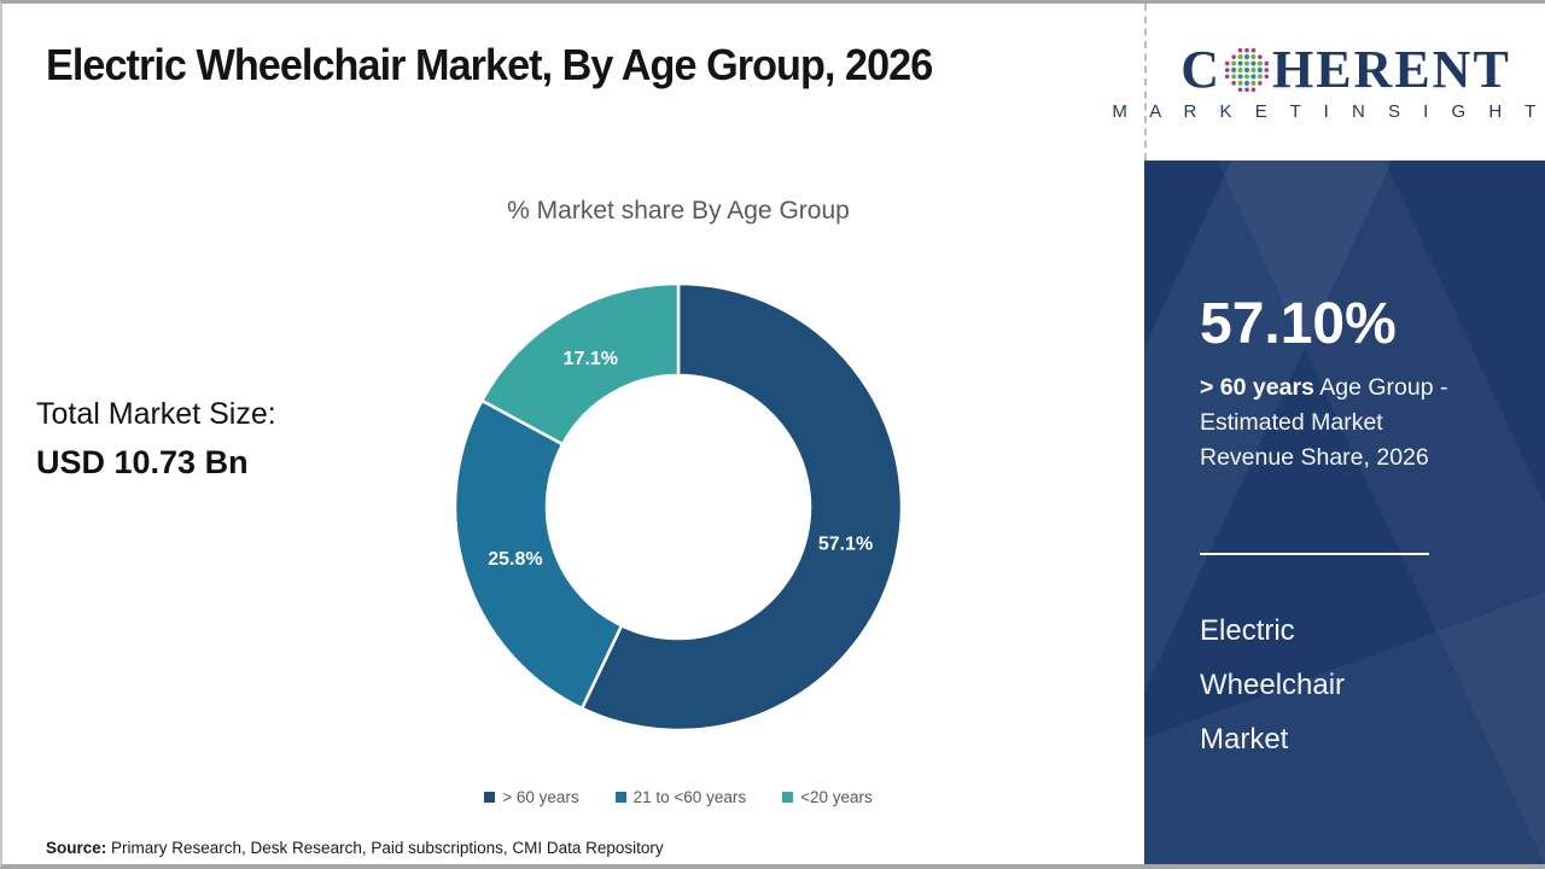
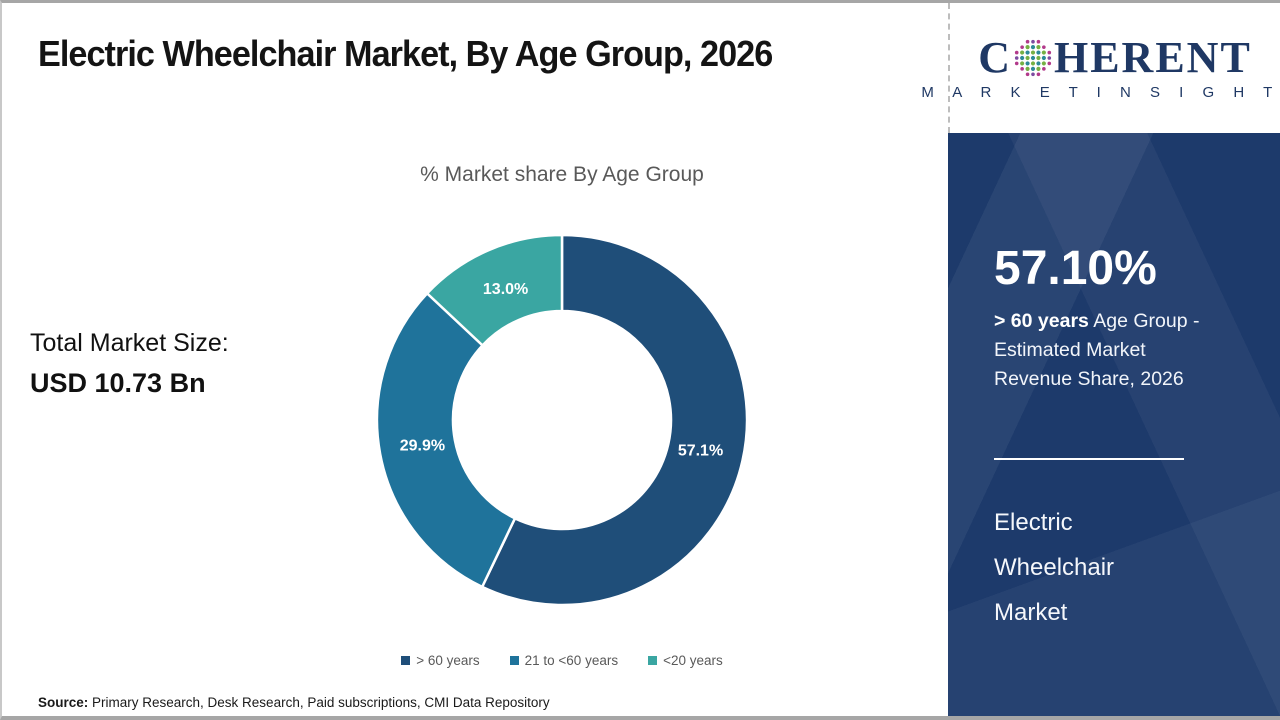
21 to <60 years: 25.8% -> 29.9%
<20 years: 17.1% -> 13.0%
